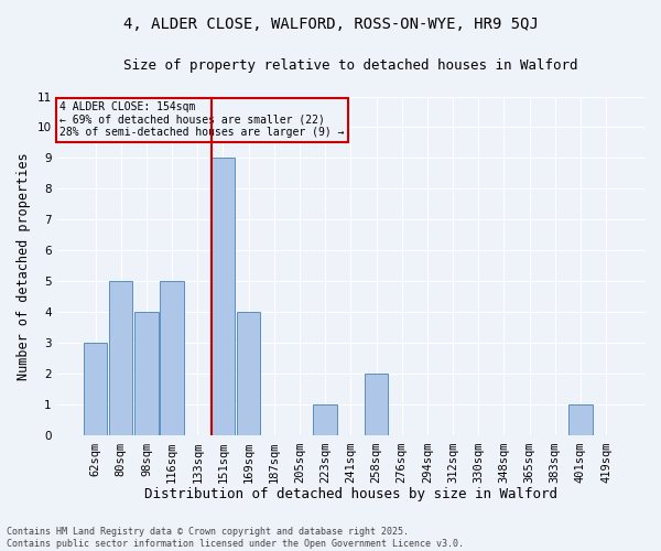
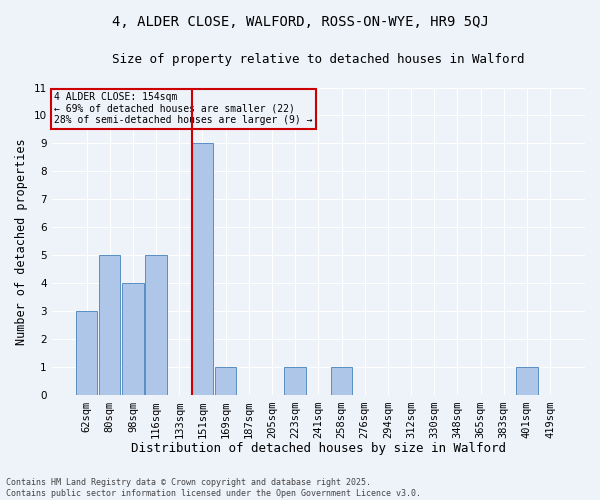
169sqm: 4 -> 1
258sqm: 2 -> 1
